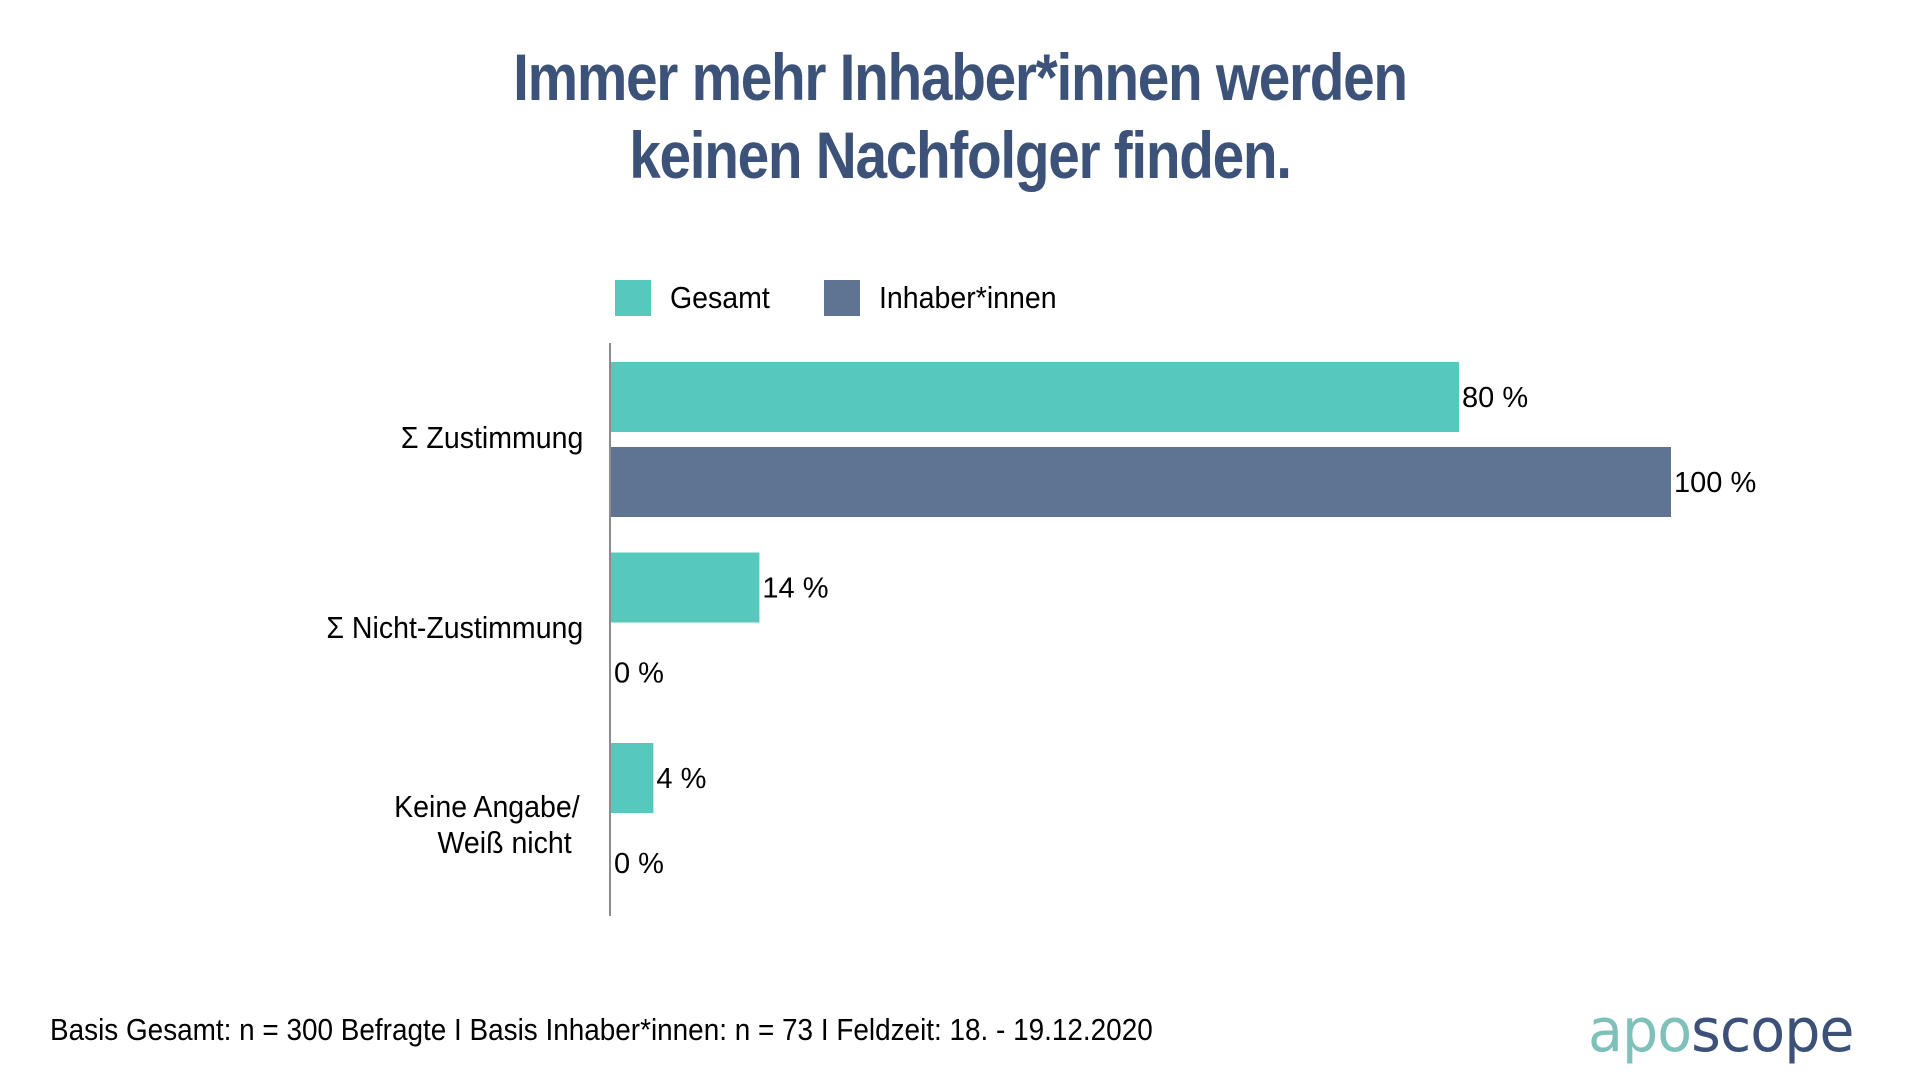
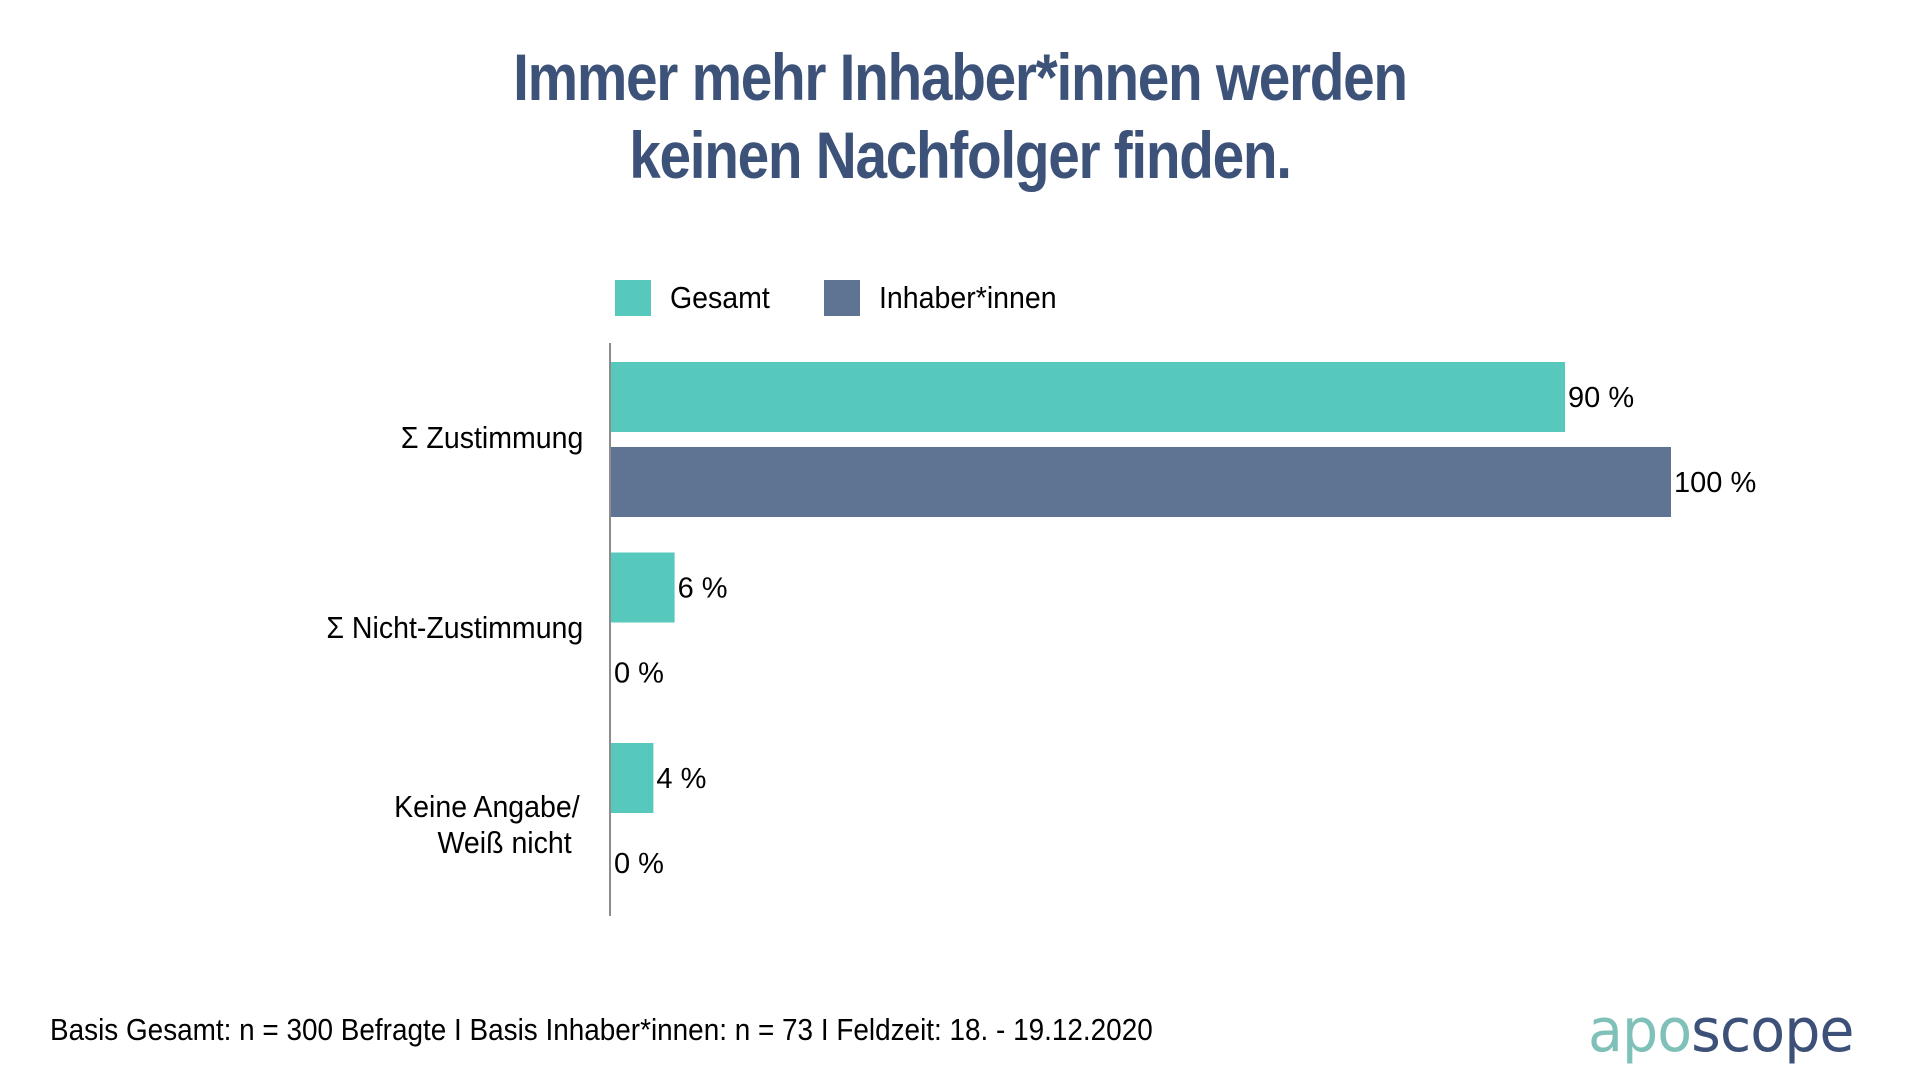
Gesamt/Σ Zustimmung: 80 -> 90
Gesamt/Σ Nicht-Zustimmung: 14 -> 6
